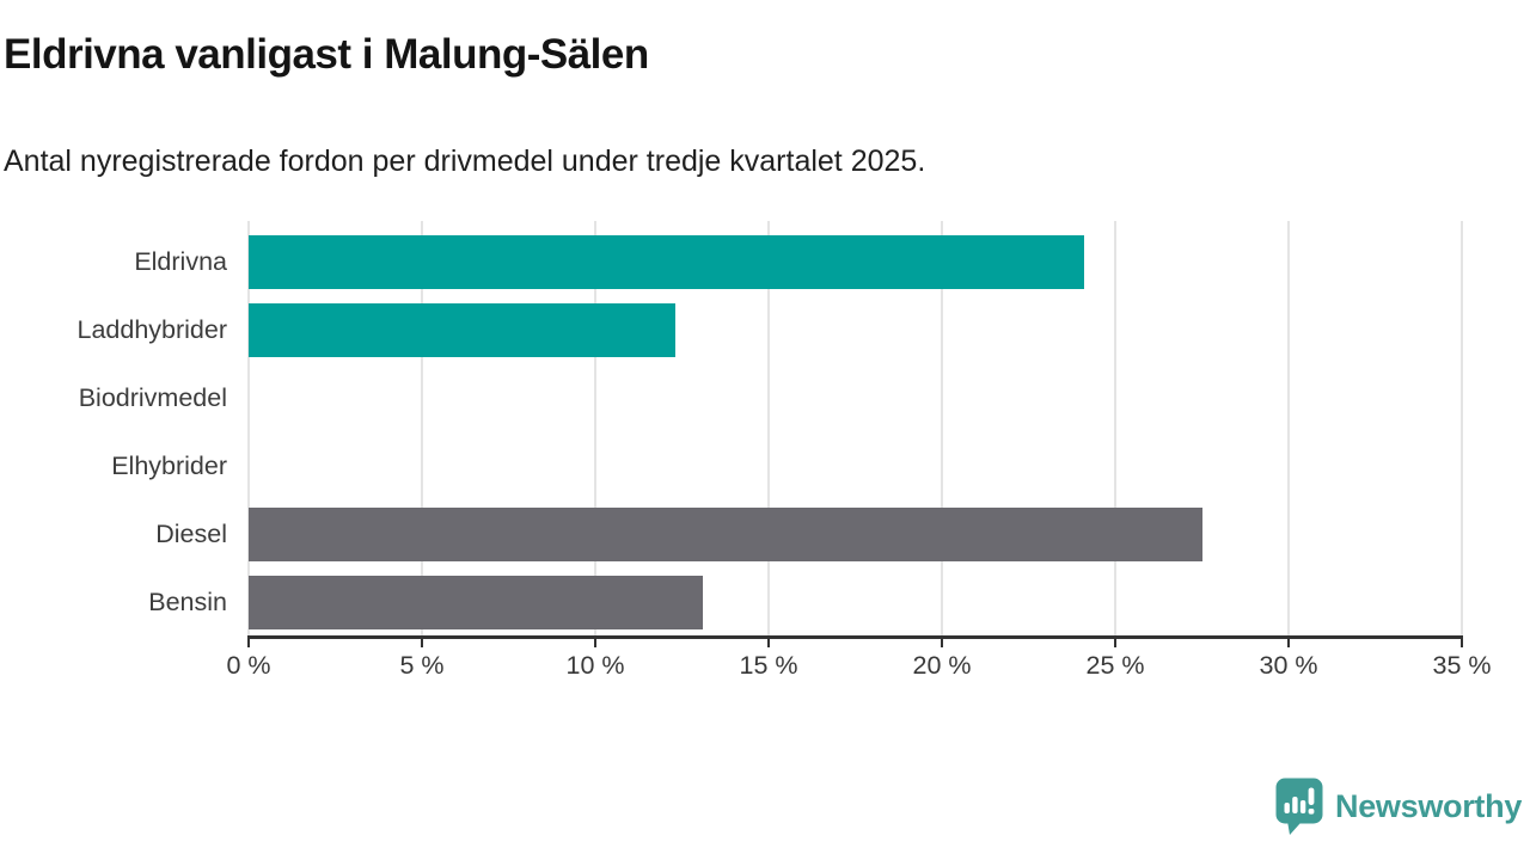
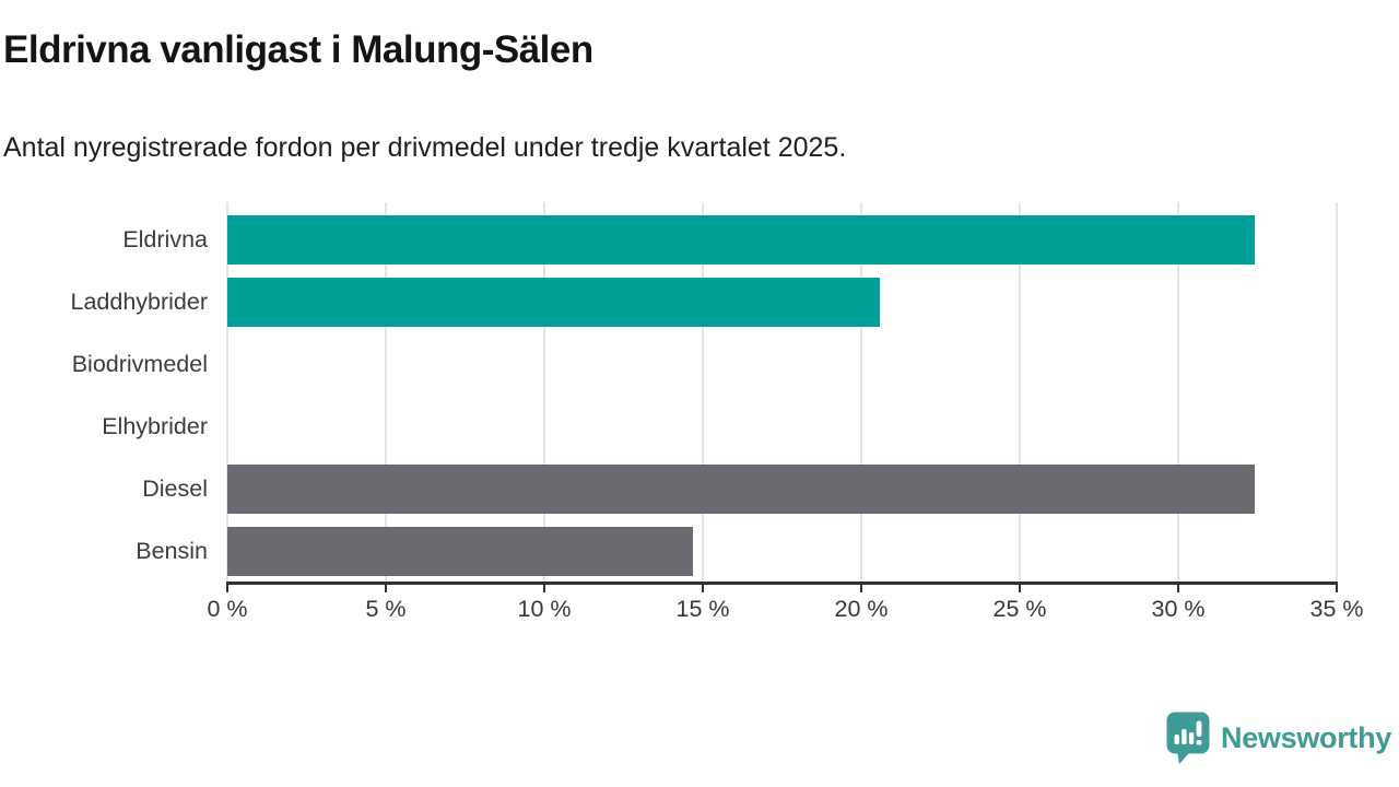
Eldrivna: 24.1% -> 32.4%
Laddhybrider: 12.3% -> 20.6%
Diesel: 27.5% -> 32.4%
Bensin: 13.1% -> 14.7%
